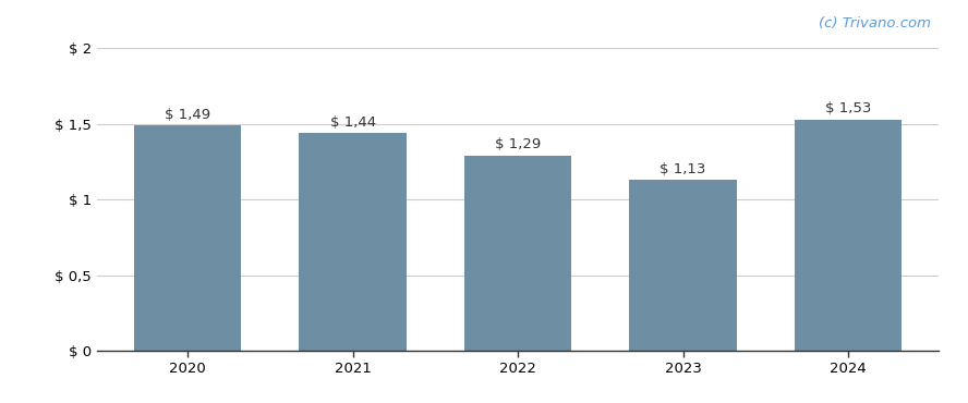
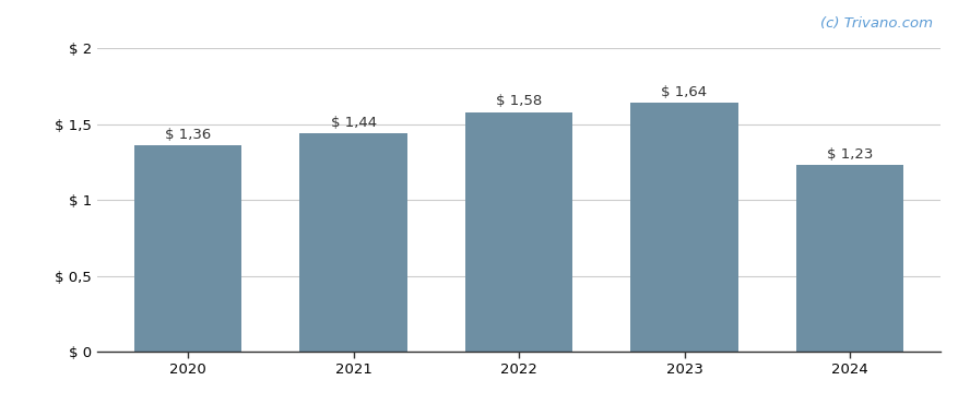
2020: 1,49 -> 1,36
2022: 1,29 -> 1,58
2023: 1,13 -> 1,64
2024: 1,53 -> 1,23
